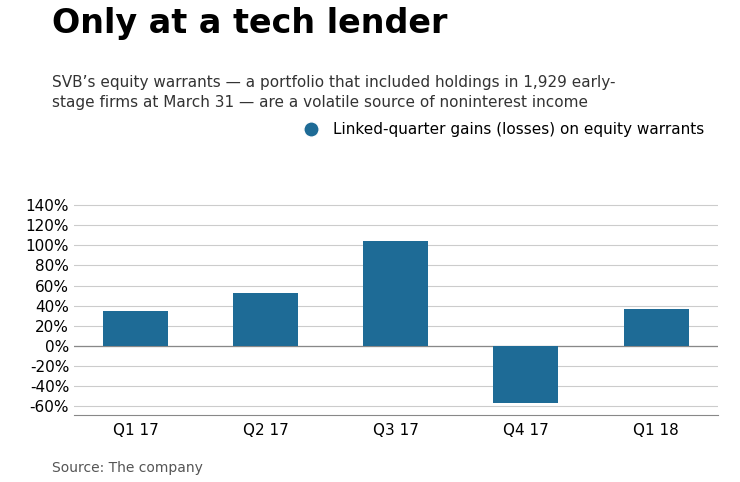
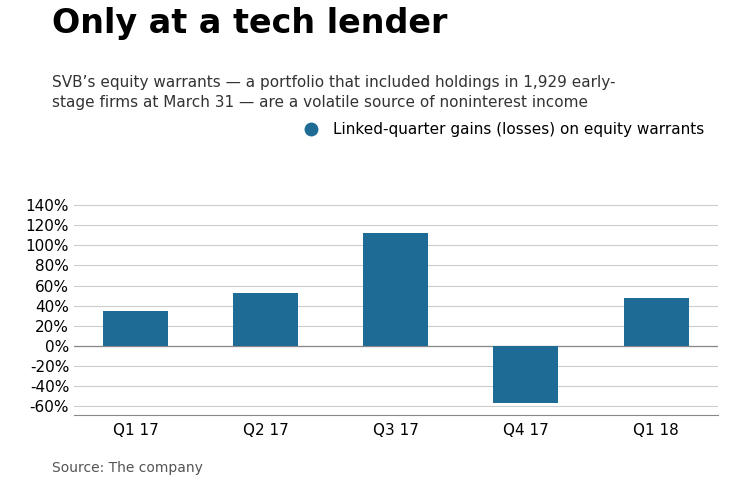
Q3 17: 104% -> 112%
Q1 18: 37% -> 48%
